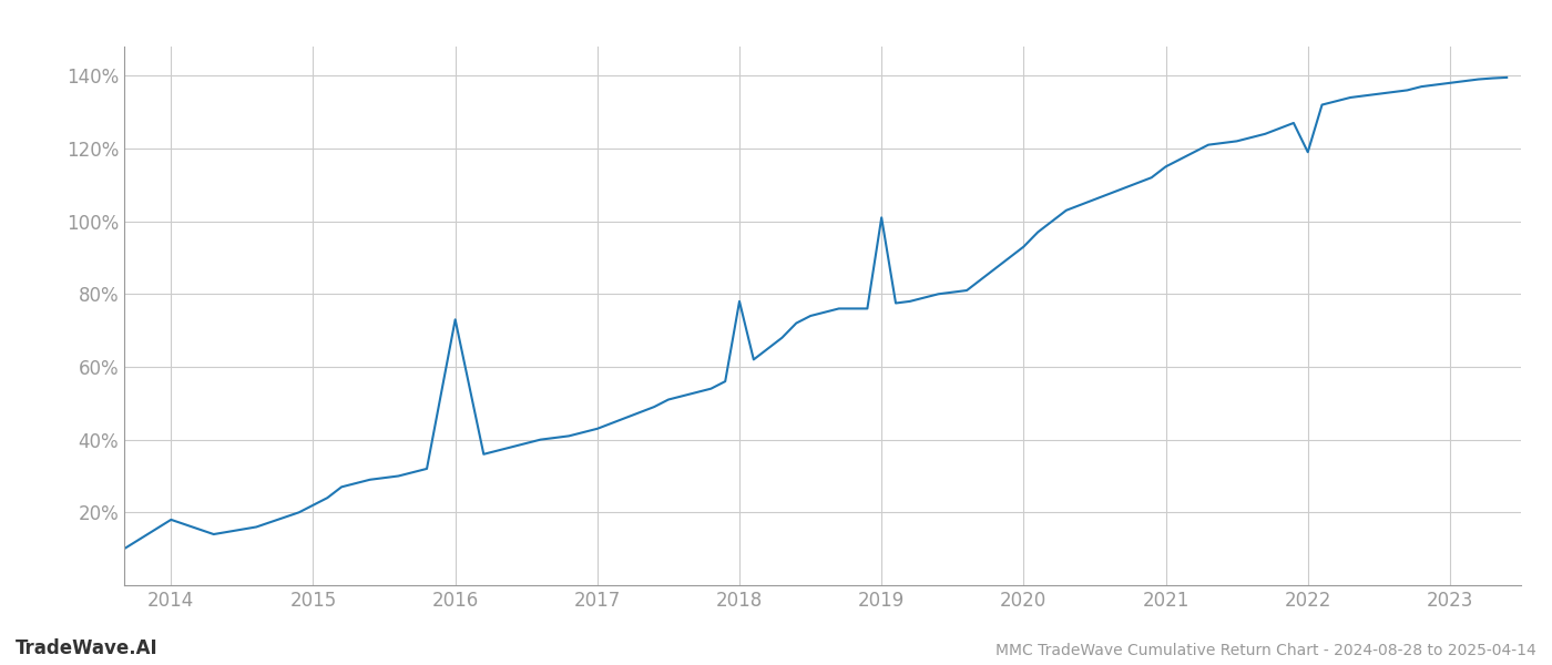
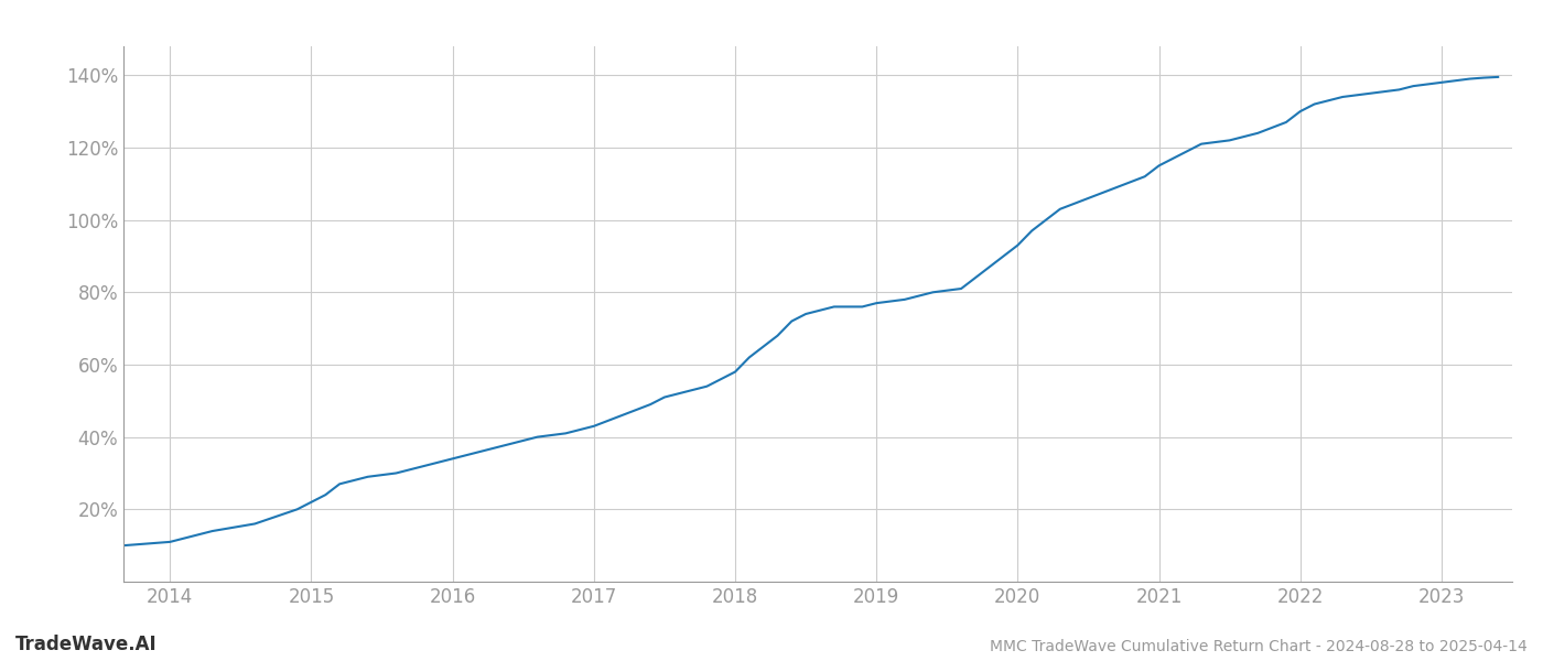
2014: 18.0% -> 11.0%
2016: 73.0% -> 34.0%
2018: 78.0% -> 58.0%
2019: 101.0% -> 77.0%
2022: 119.0% -> 130.0%
